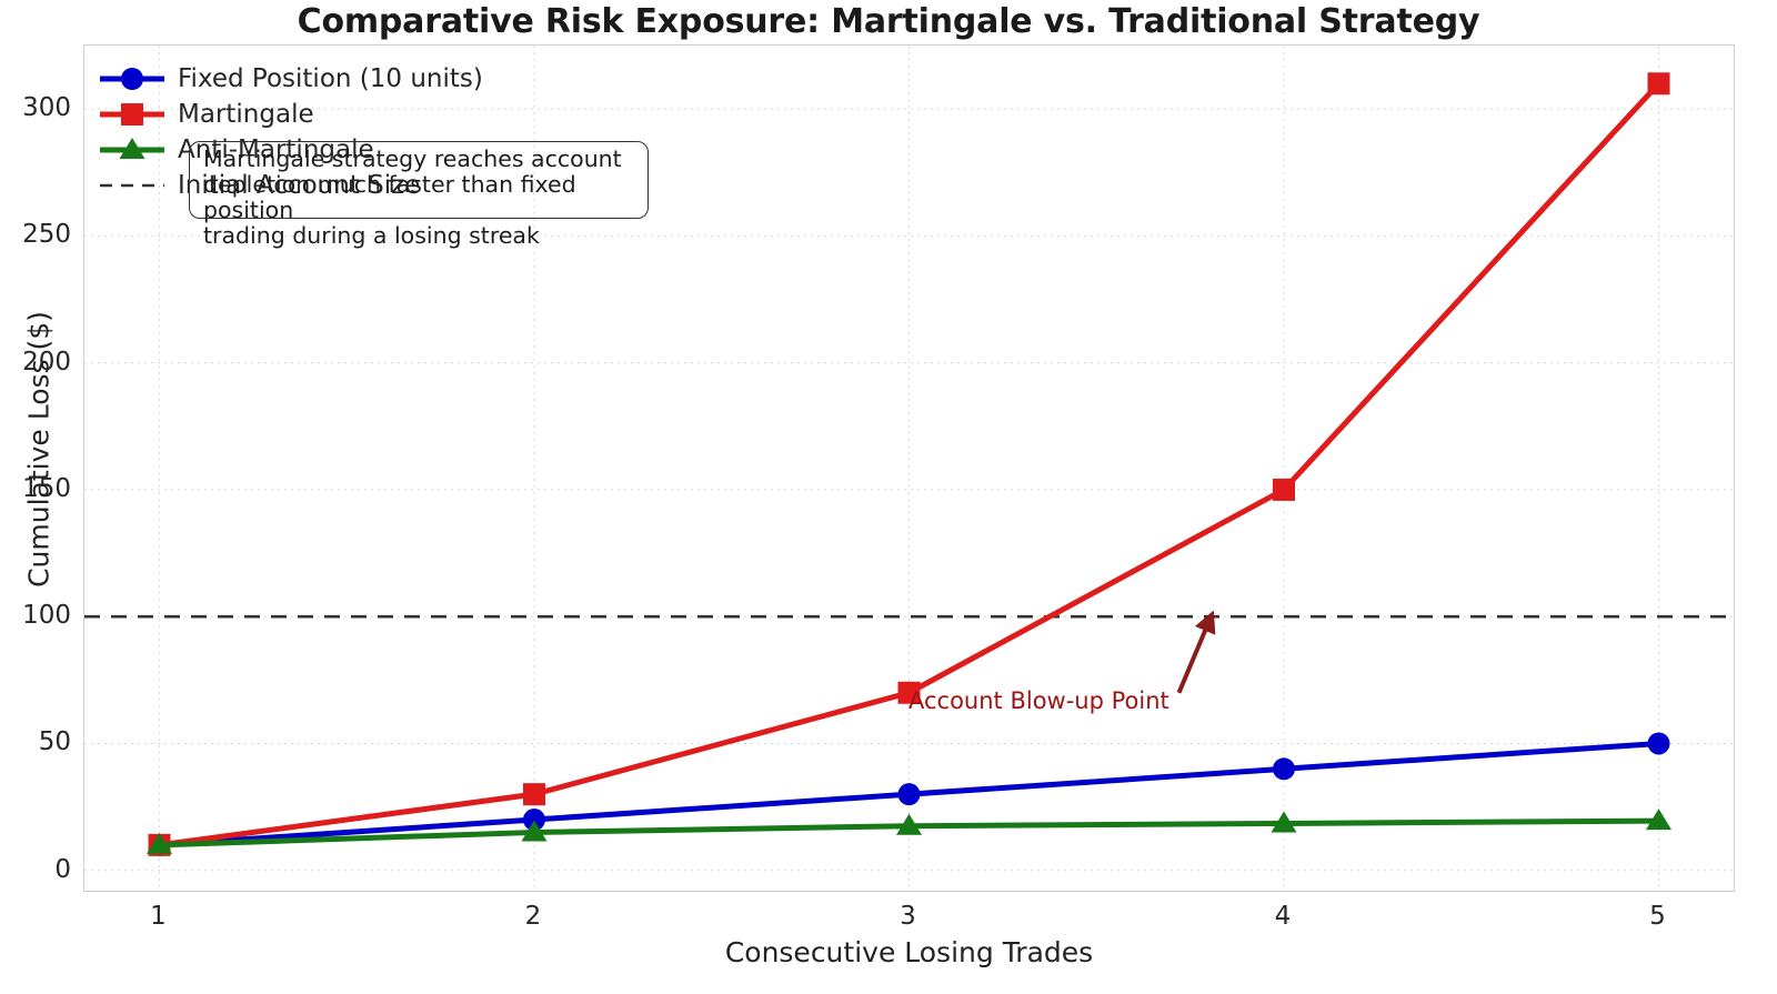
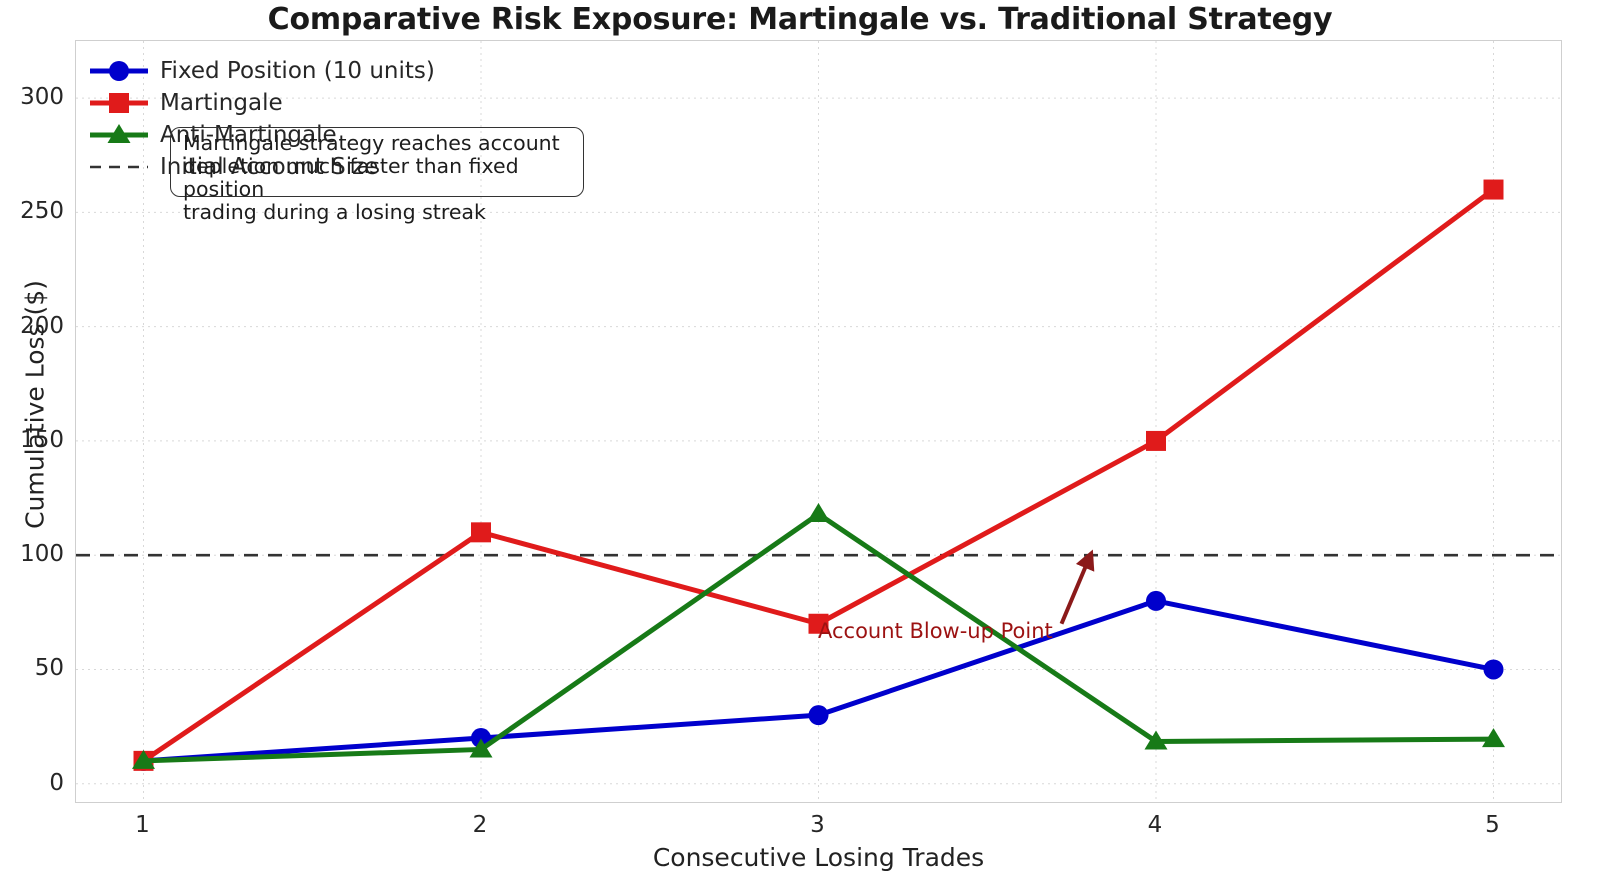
Martingale/2: 30 -> 110
Anti-Martingale/3: 18 -> 118
Fixed Position (10 units)/4: 40 -> 80
Martingale/5: 310 -> 260
